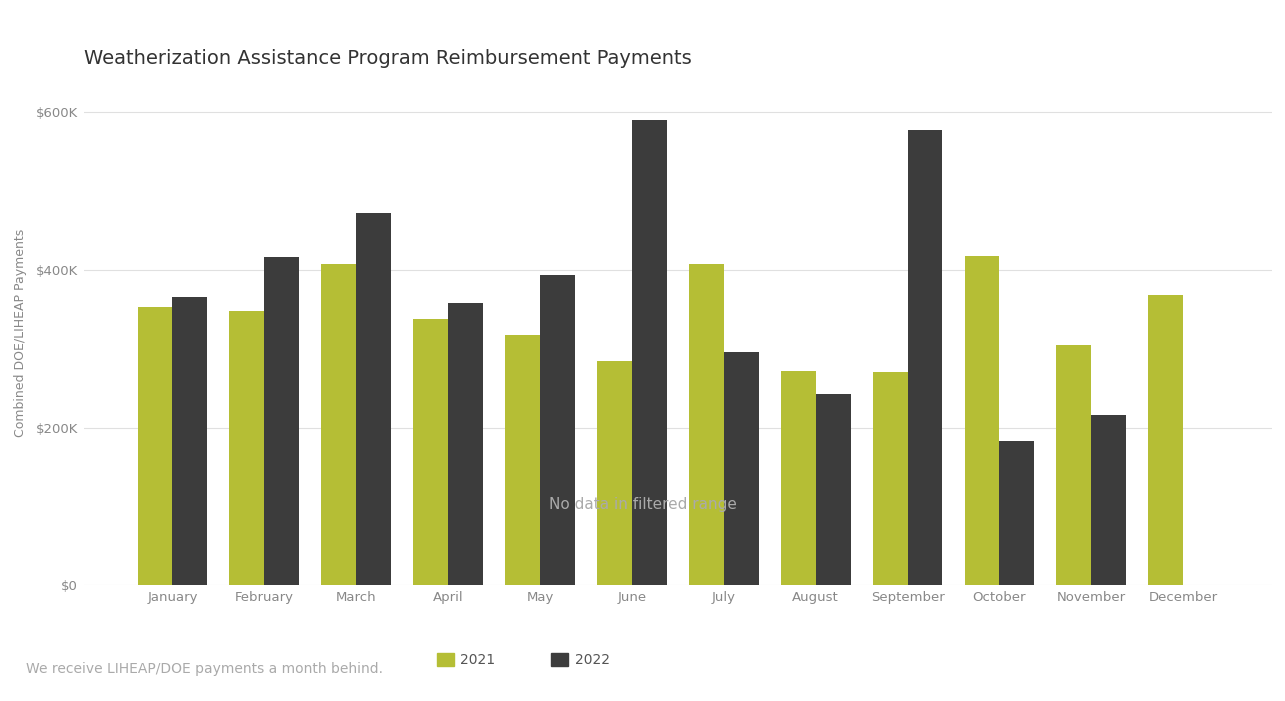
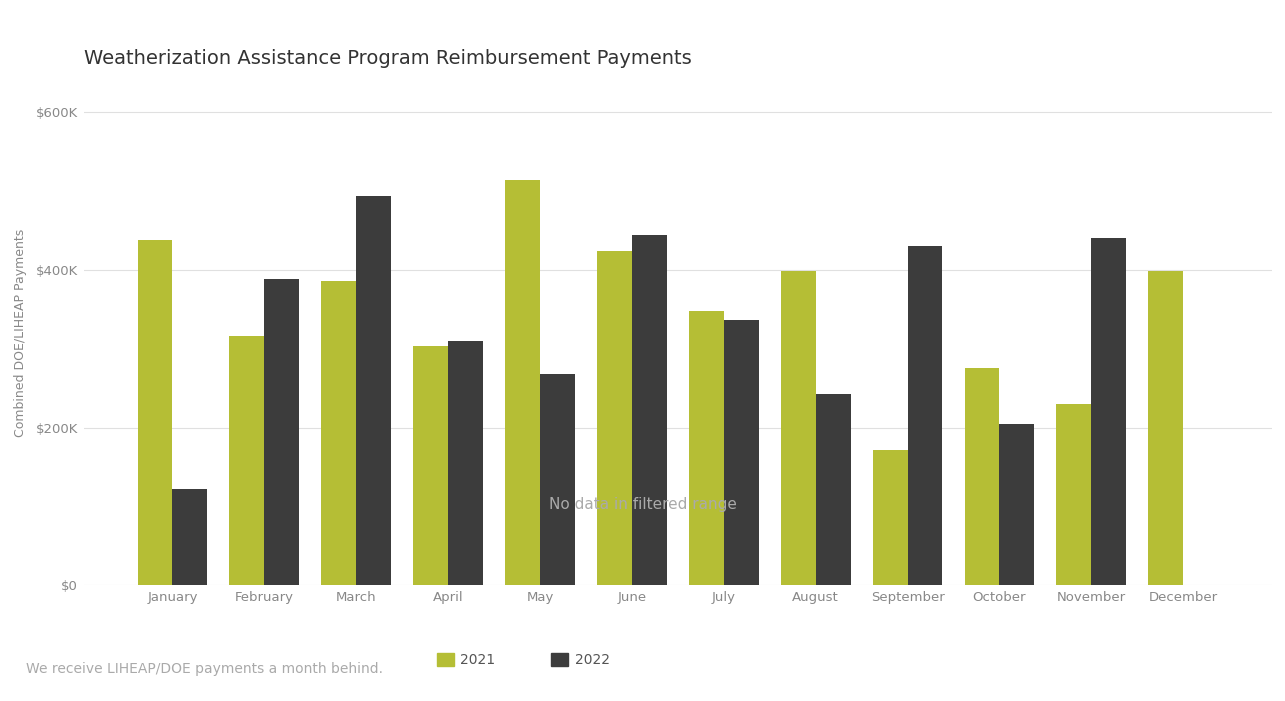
2021/January: $353K -> $438K
2022/January: $365K -> $122K
2021/February: $348K -> $316K
2022/February: $416K -> $388K
2021/March: $407K -> $386K
2022/March: $472K -> $494K
2021/April: $338K -> $304K
2022/April: $358K -> $310K
2021/May: $318K -> $514K
2022/May: $393K -> $268K
2021/June: $285K -> $424K
2022/June: $590K -> $444K
2021/July: $407K -> $348K
2022/July: $296K -> $336K
2021/August: $272K -> $398K
2021/September: $270K -> $172K
2022/September: $578K -> $430K
2021/October: $417K -> $276K
2022/October: $183K -> $204K
2021/November: $305K -> $230K
2022/November: $216K -> $440K
2021/December: $368K -> $398K
